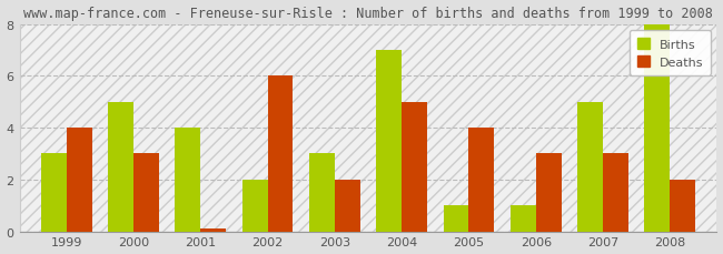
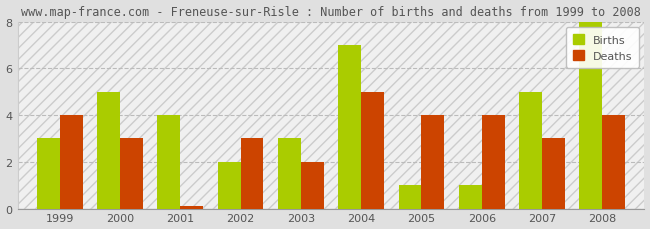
Deaths/2002: 6.00 -> 3.00
Deaths/2006: 3.00 -> 4.00
Deaths/2008: 2.00 -> 4.00
